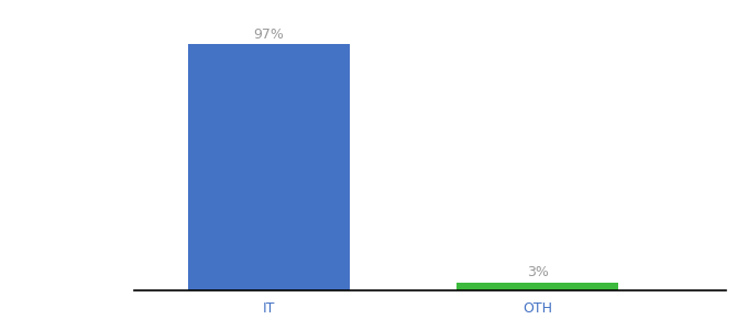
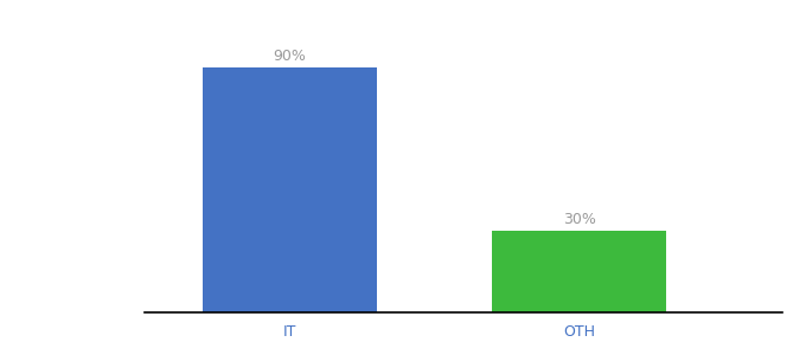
IT: 97% -> 90%
OTH: 3% -> 30%
